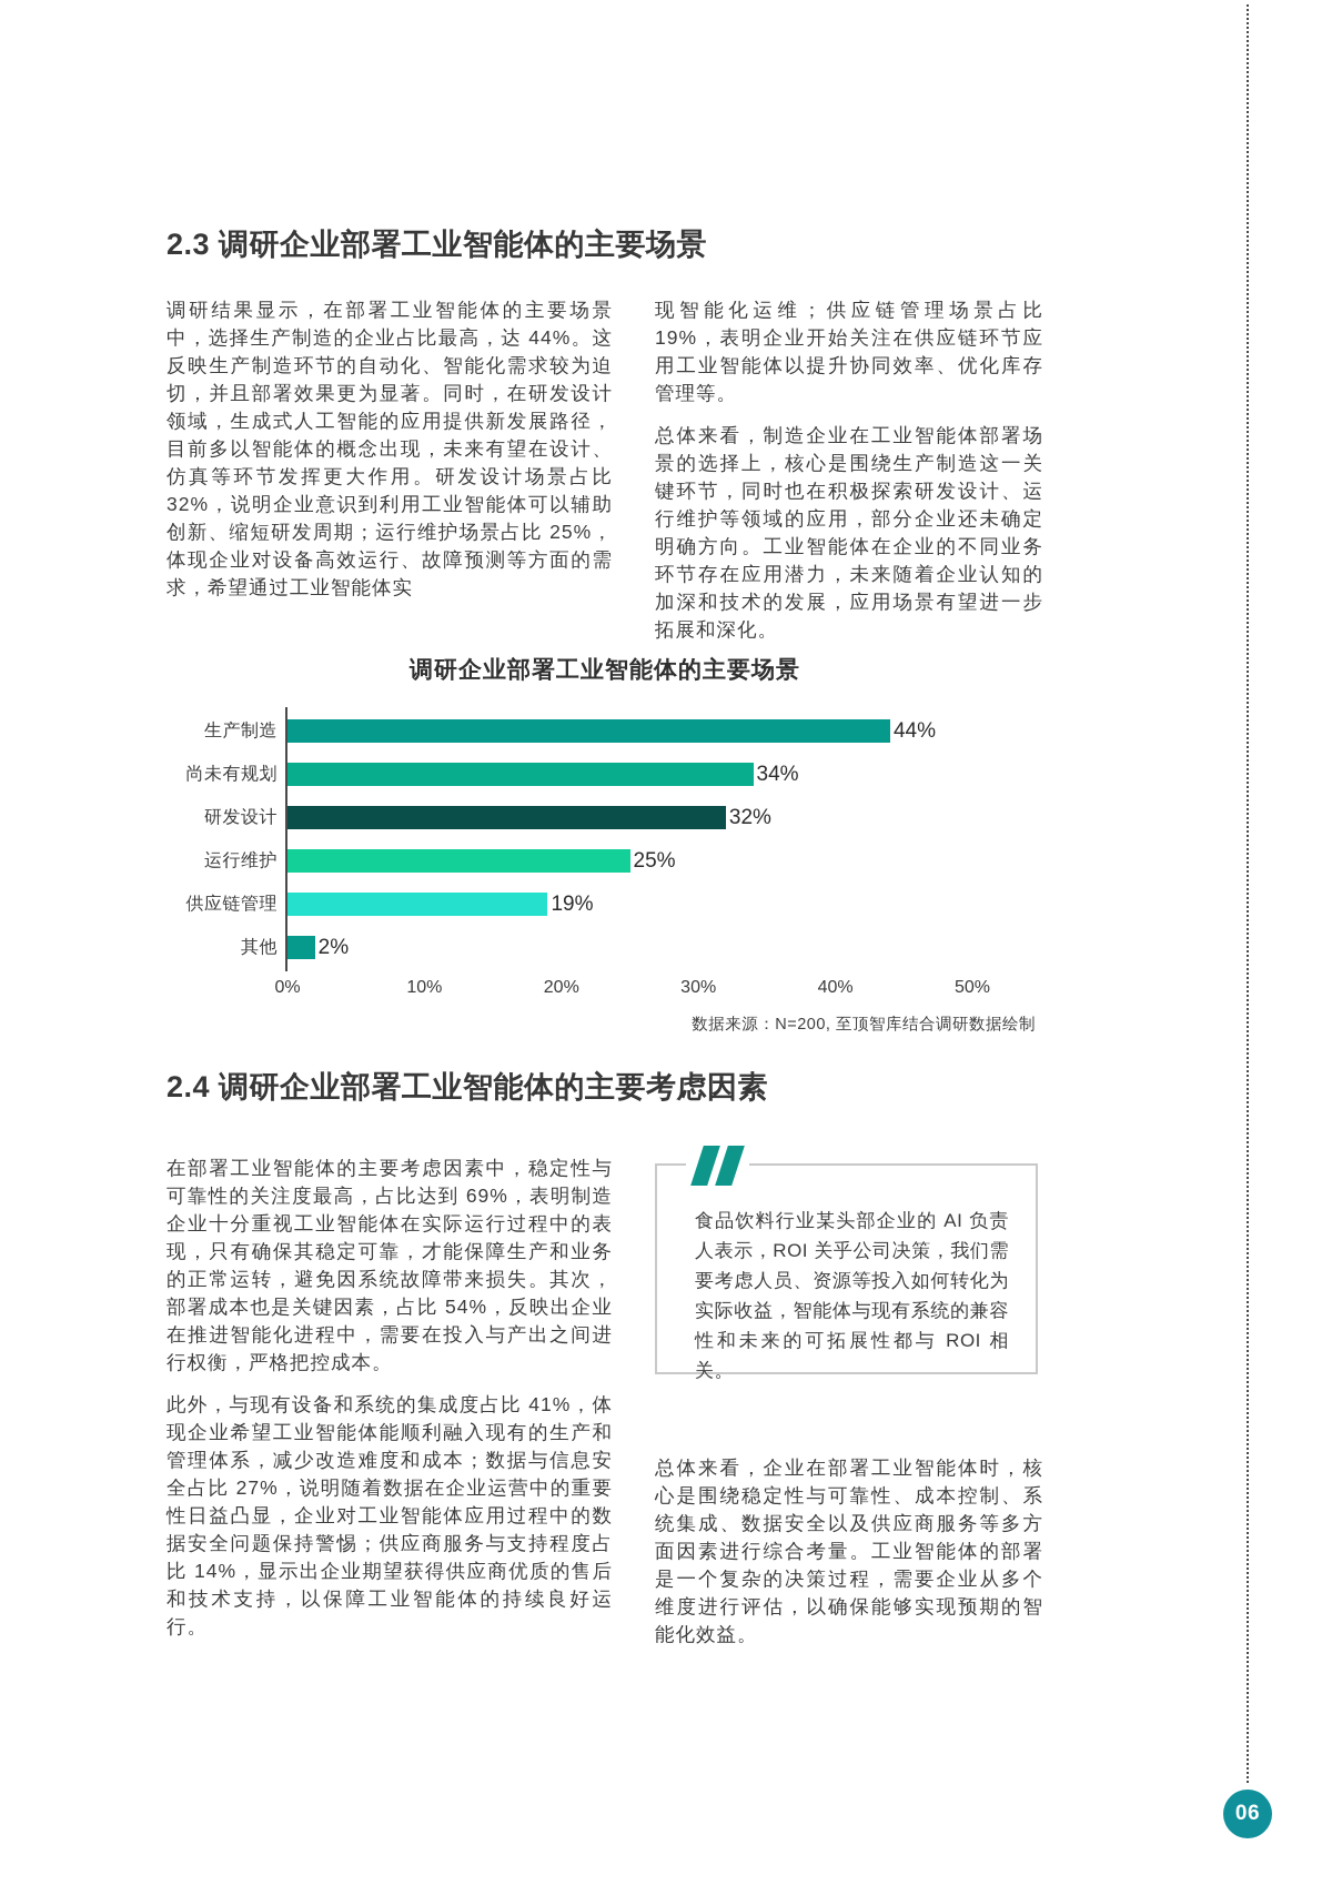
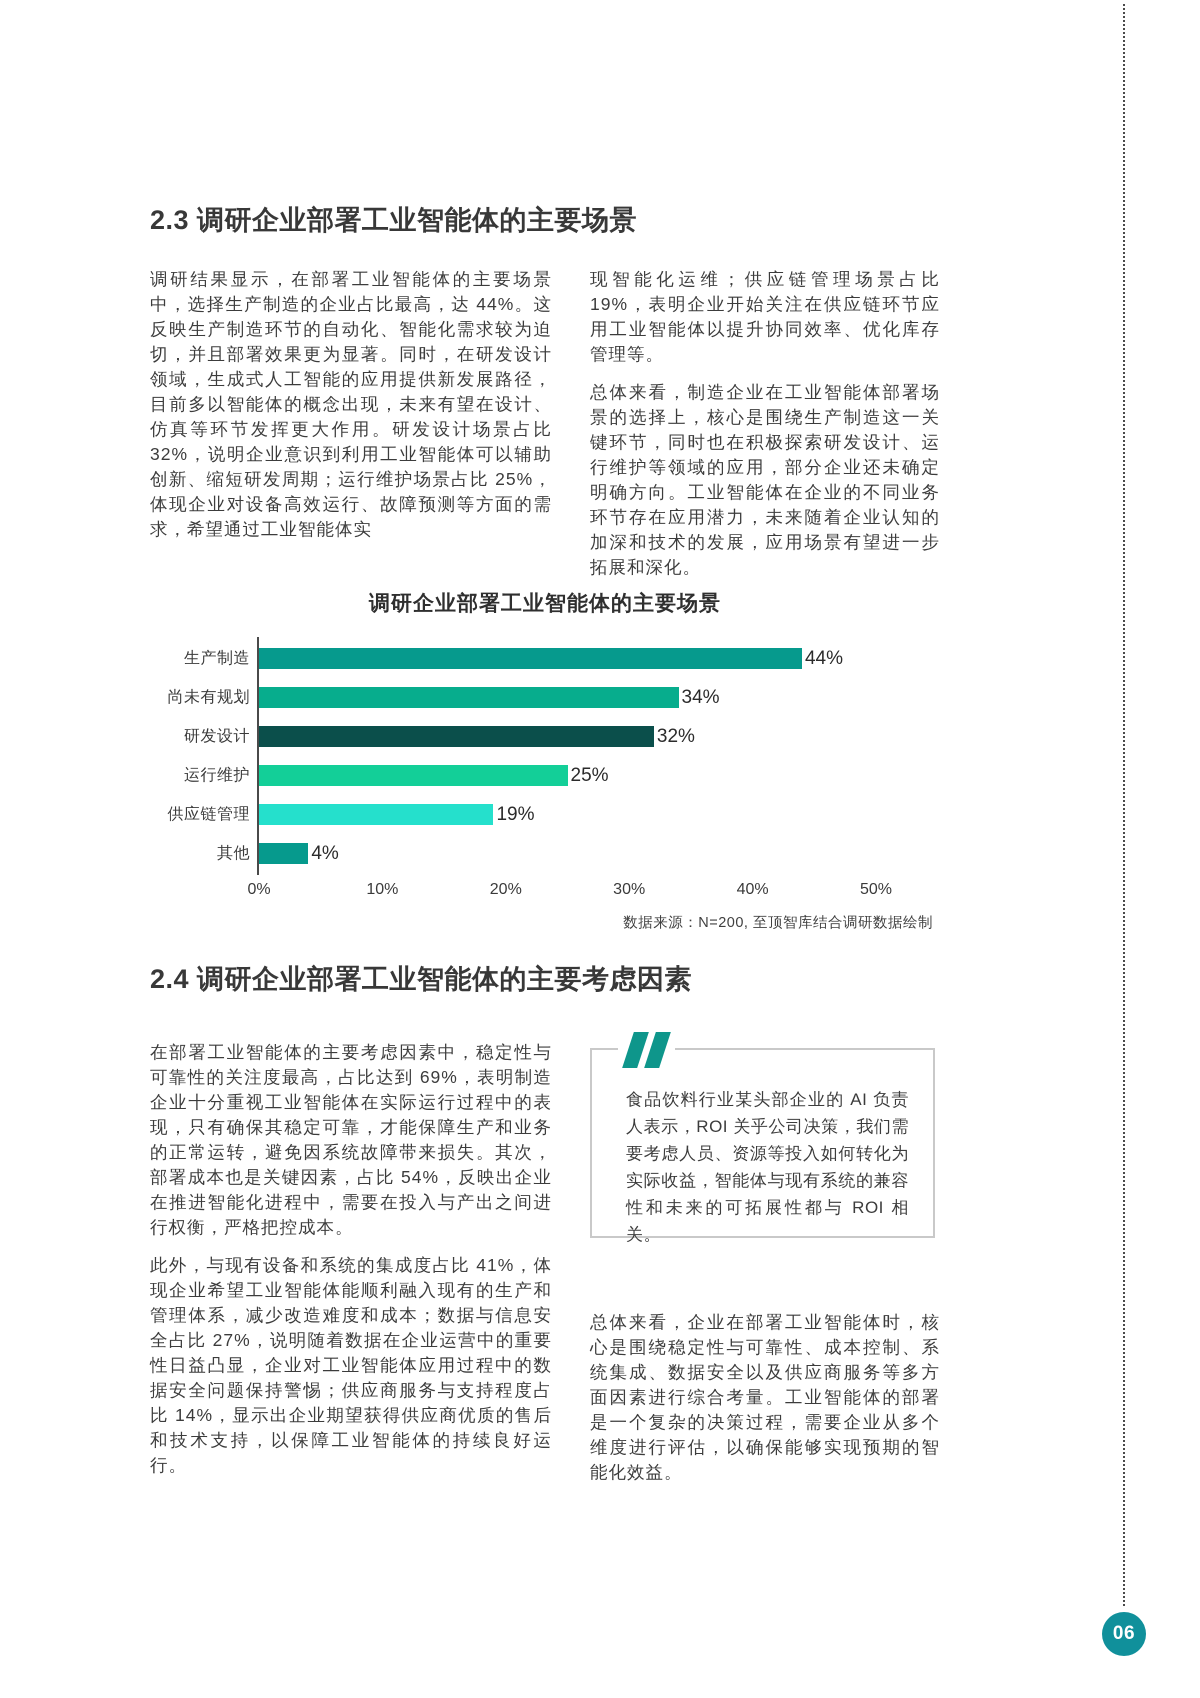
其他: 2% -> 4%
